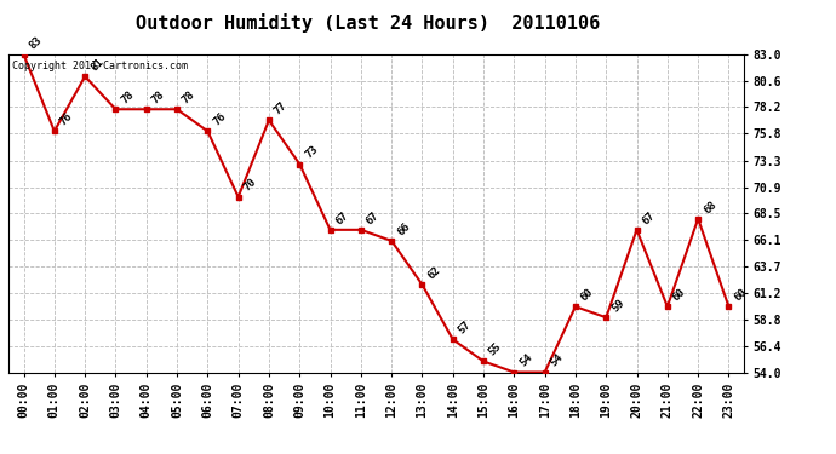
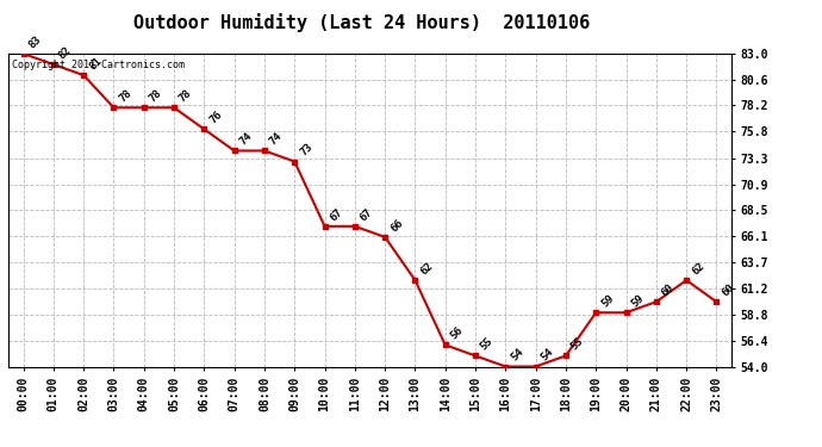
01:00: 76 -> 82
07:00: 70 -> 74
08:00: 77 -> 74
14:00: 57 -> 56
18:00: 60 -> 55
20:00: 67 -> 59
22:00: 68 -> 62
